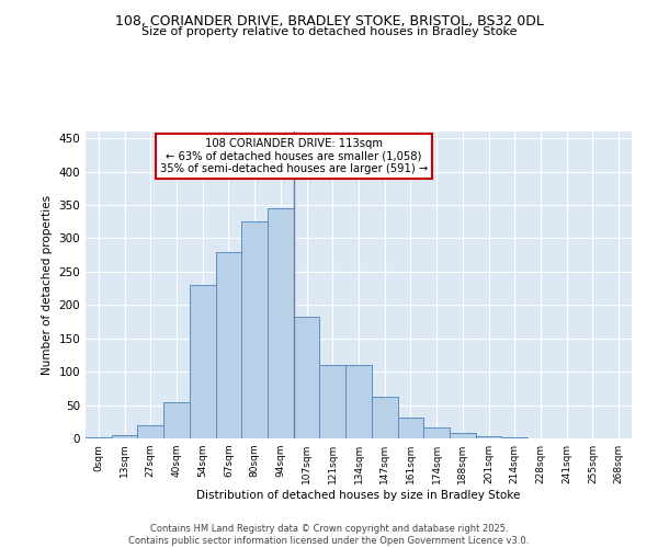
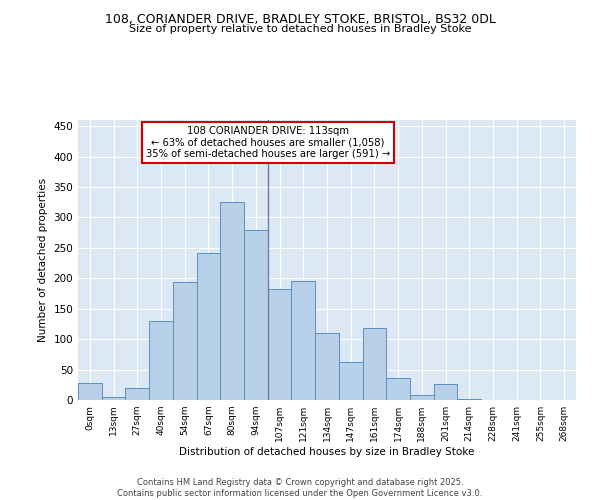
0sqm: 2 -> 28
40sqm: 55 -> 130
54sqm: 230 -> 194
67sqm: 280 -> 242
94sqm: 345 -> 280
121sqm: 110 -> 196
161sqm: 32 -> 118
174sqm: 16 -> 36
201sqm: 4 -> 26
